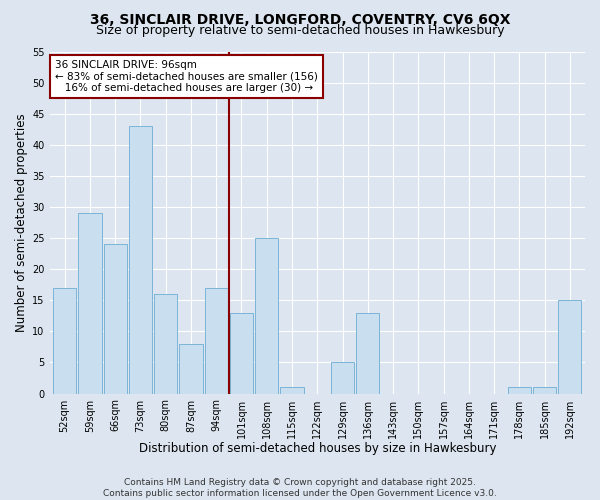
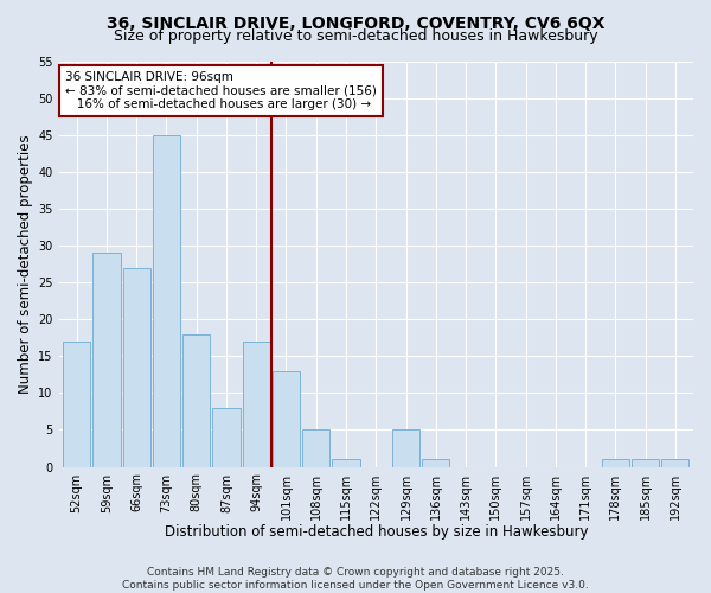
66sqm: 24 -> 27
73sqm: 43 -> 45
80sqm: 16 -> 18
108sqm: 25 -> 5
136sqm: 13 -> 1
192sqm: 15 -> 1
